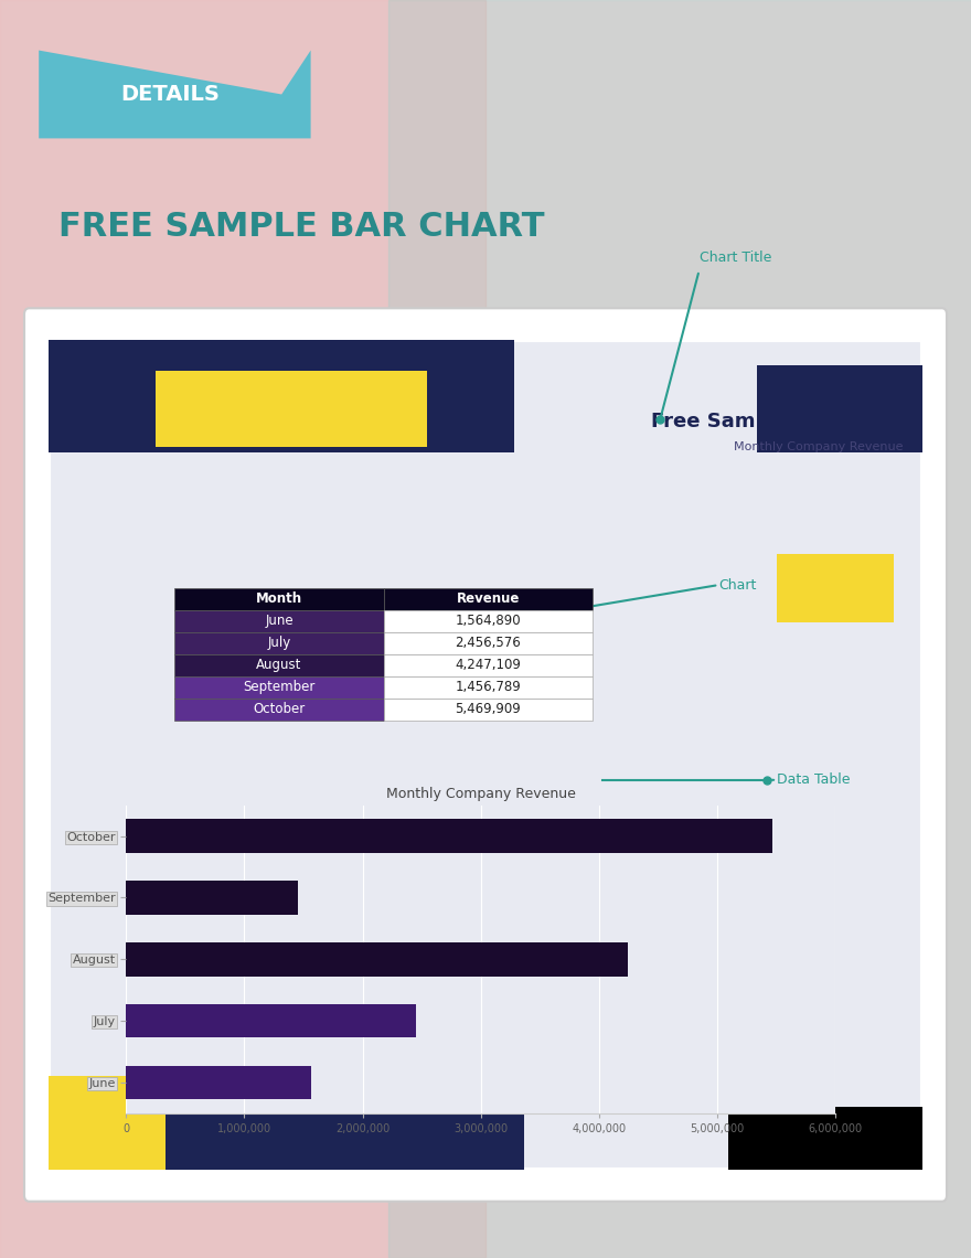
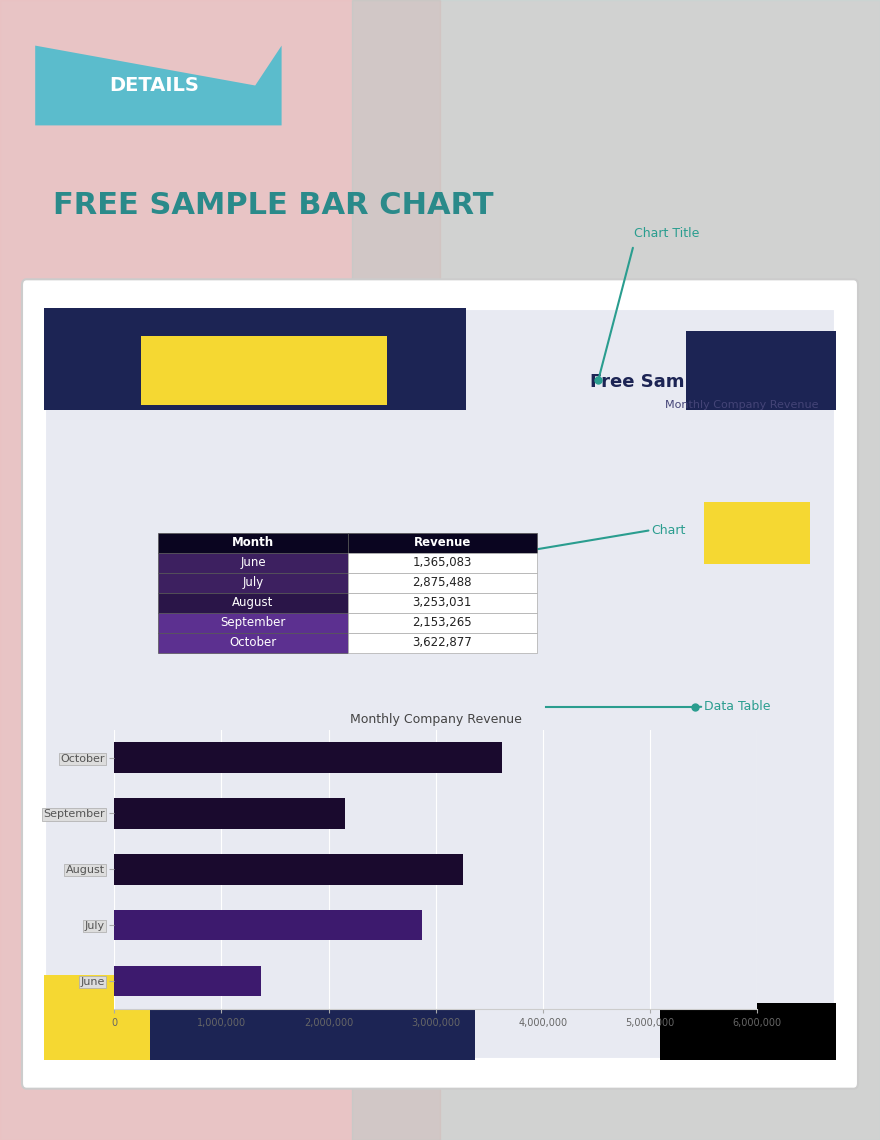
October: 5,469,909 -> 3,622,877
September: 1,456,789 -> 2,153,265
August: 4,247,109 -> 3,253,031
July: 2,456,576 -> 2,875,488
June: 1,564,890 -> 1,365,083
